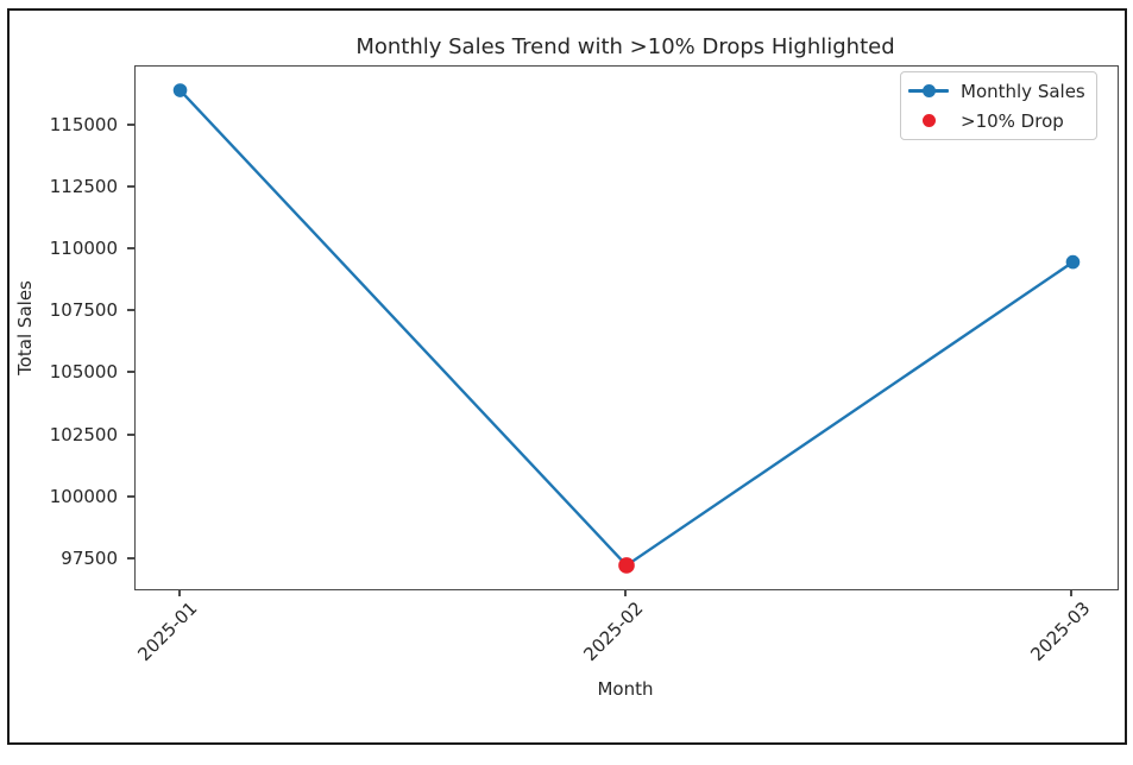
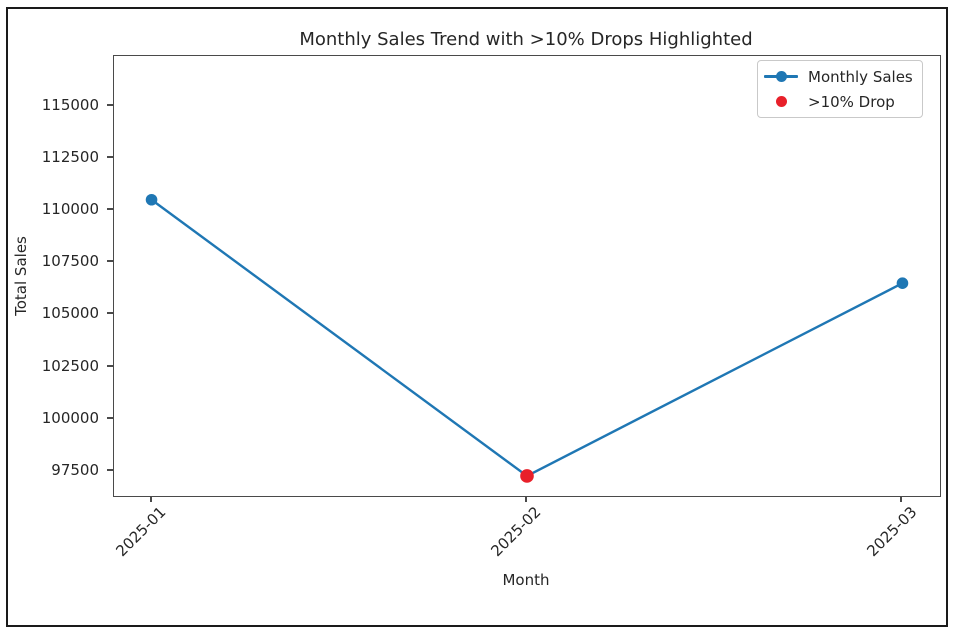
2025-01: 116400 -> 110500
2025-03: 109500 -> 106500
